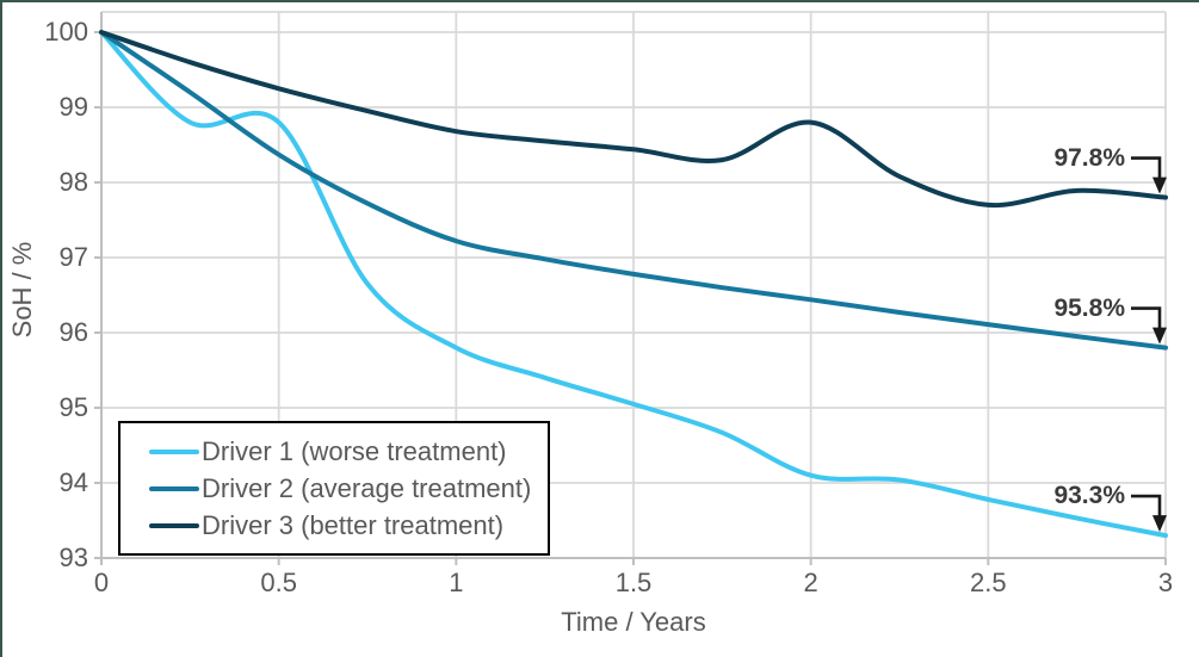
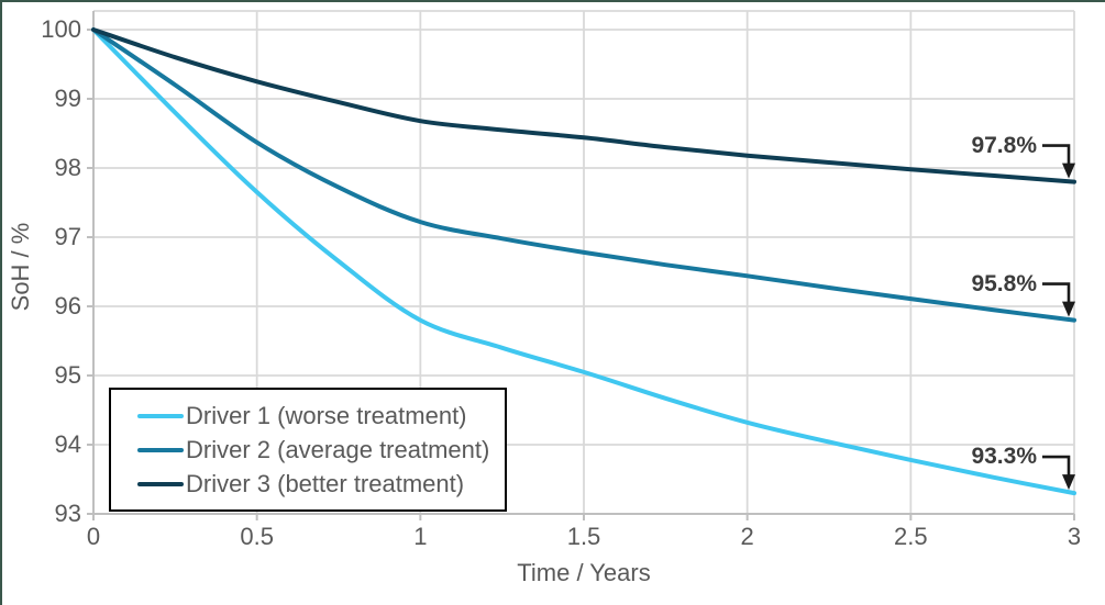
Driver 1 (worse treatment)/0.5: 98.8 -> 97.7
Driver 1 (worse treatment)/2: 94.1 -> 94.3
Driver 3 (better treatment)/2: 98.8 -> 98.2
Driver 3 (better treatment)/2.5: 97.7 -> 98.0
